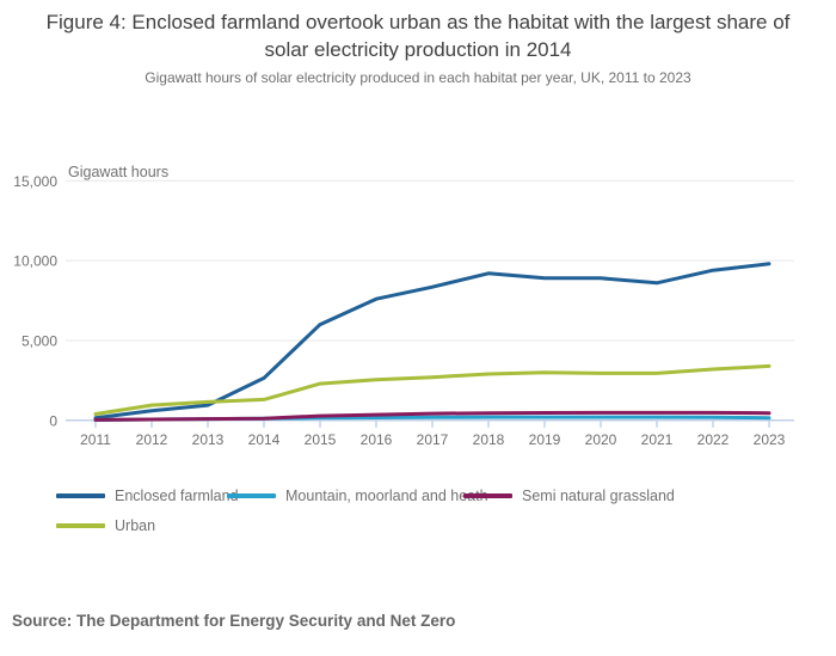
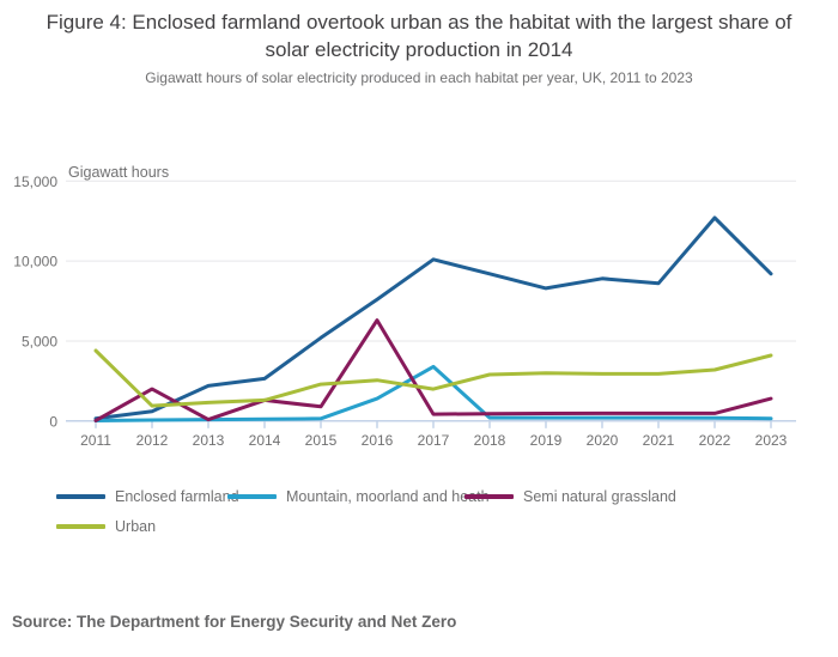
Urban/2011: 400 -> 4400
Semi natural grassland/2012: 100 -> 2000
Enclosed farmland/2013: 1000 -> 2200
Semi natural grassland/2014: 100 -> 1300
Enclosed farmland/2015: 6000 -> 5200
Semi natural grassland/2015: 300 -> 900
Mountain, moorland and heath/2016: 200 -> 1400
Semi natural grassland/2016: 400 -> 6300
Enclosed farmland/2017: 8400 -> 10100
Mountain, moorland and heath/2017: 200 -> 3400
Urban/2017: 2700 -> 2000
Enclosed farmland/2019: 8900 -> 8300
Enclosed farmland/2022: 9400 -> 12700
Enclosed farmland/2023: 9800 -> 9200
Semi natural grassland/2023: 500 -> 1400
Urban/2023: 3400 -> 4100
